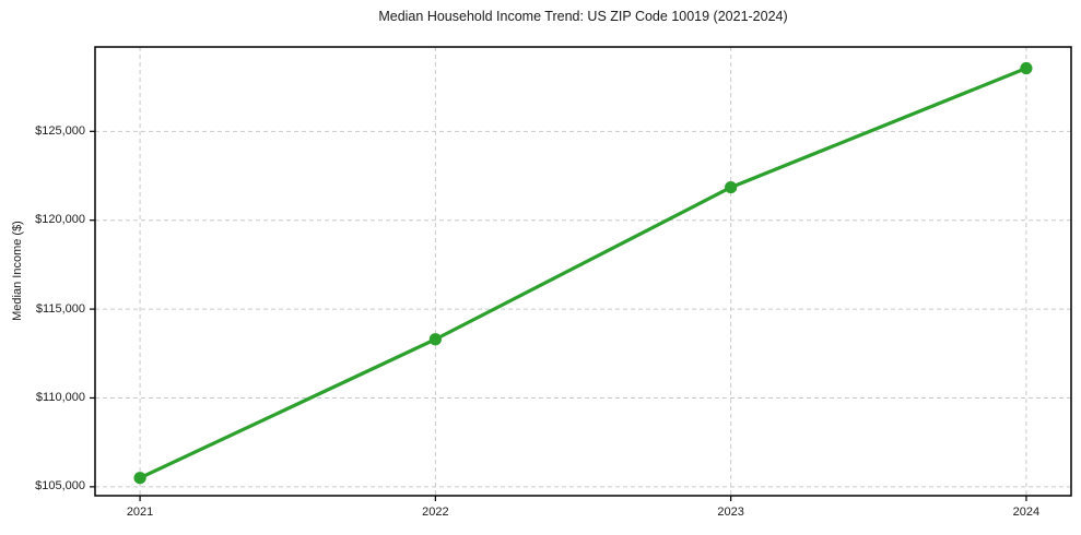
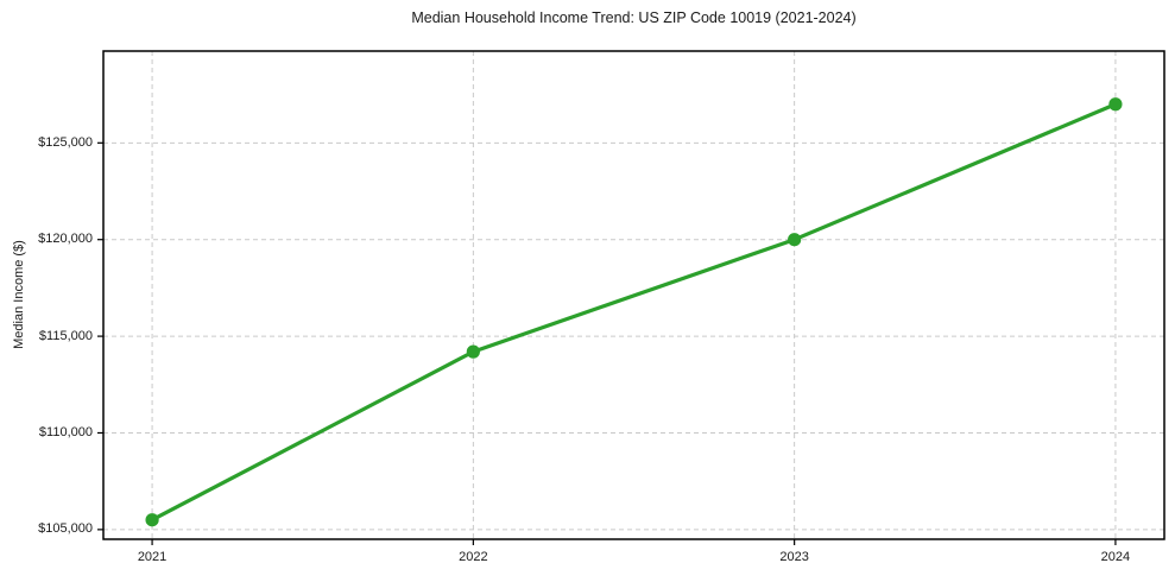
2022: $113300 -> $114200
2023: $121800 -> $120000
2024: $128600 -> $127000
